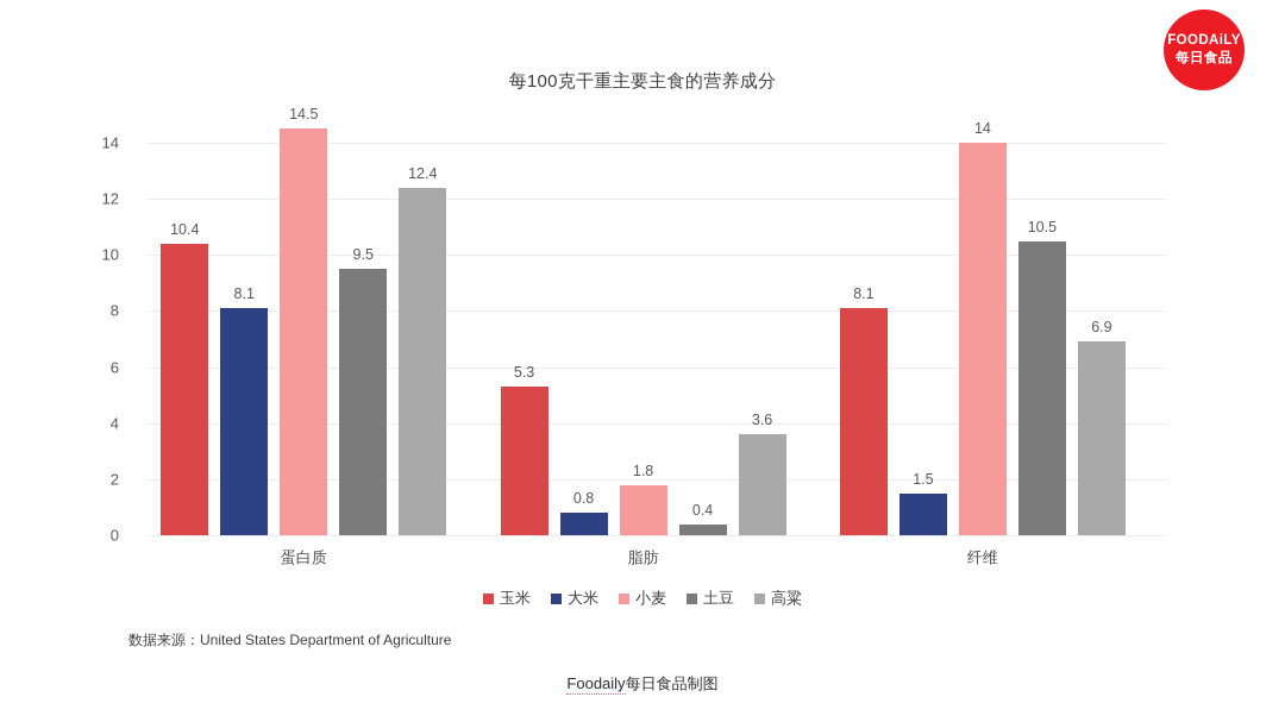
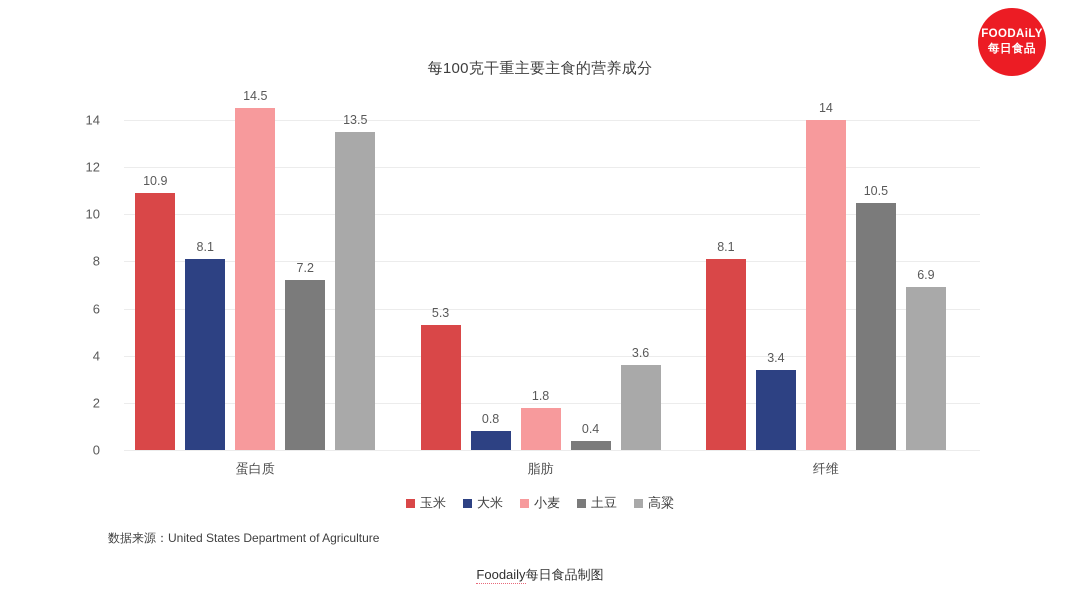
玉米/蛋白质: 10.4 -> 10.9
土豆/蛋白质: 9.5 -> 7.2
高粱/蛋白质: 12.4 -> 13.5
大米/纤维: 1.5 -> 3.4
